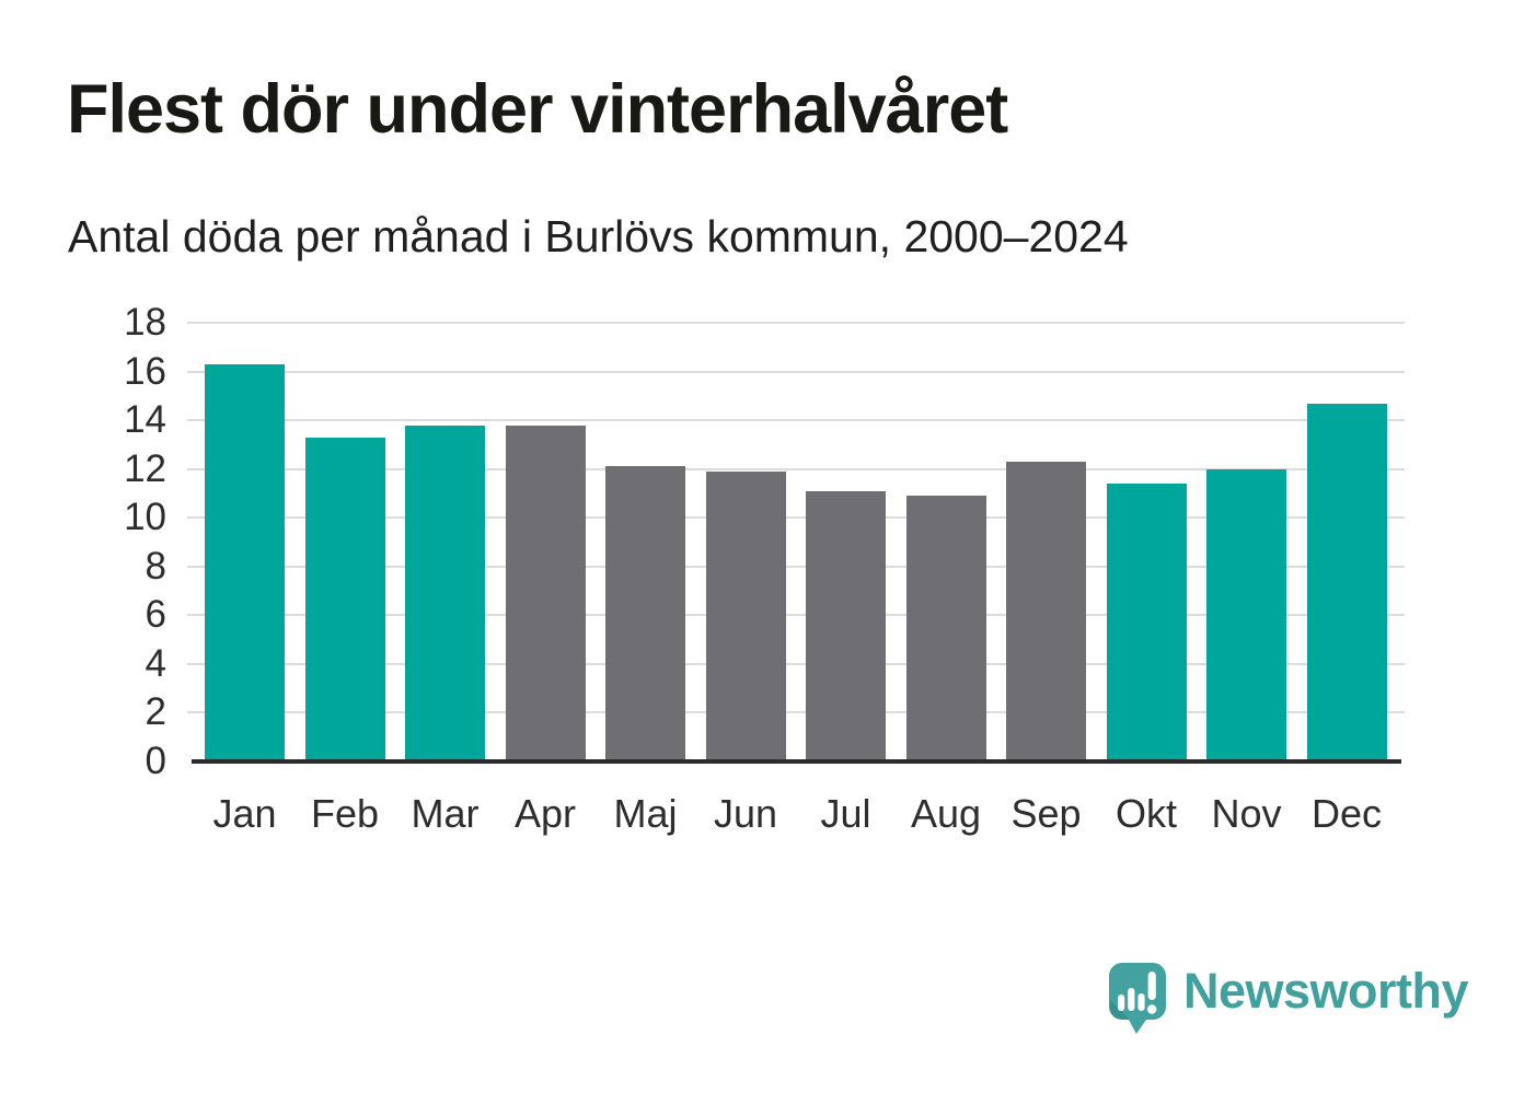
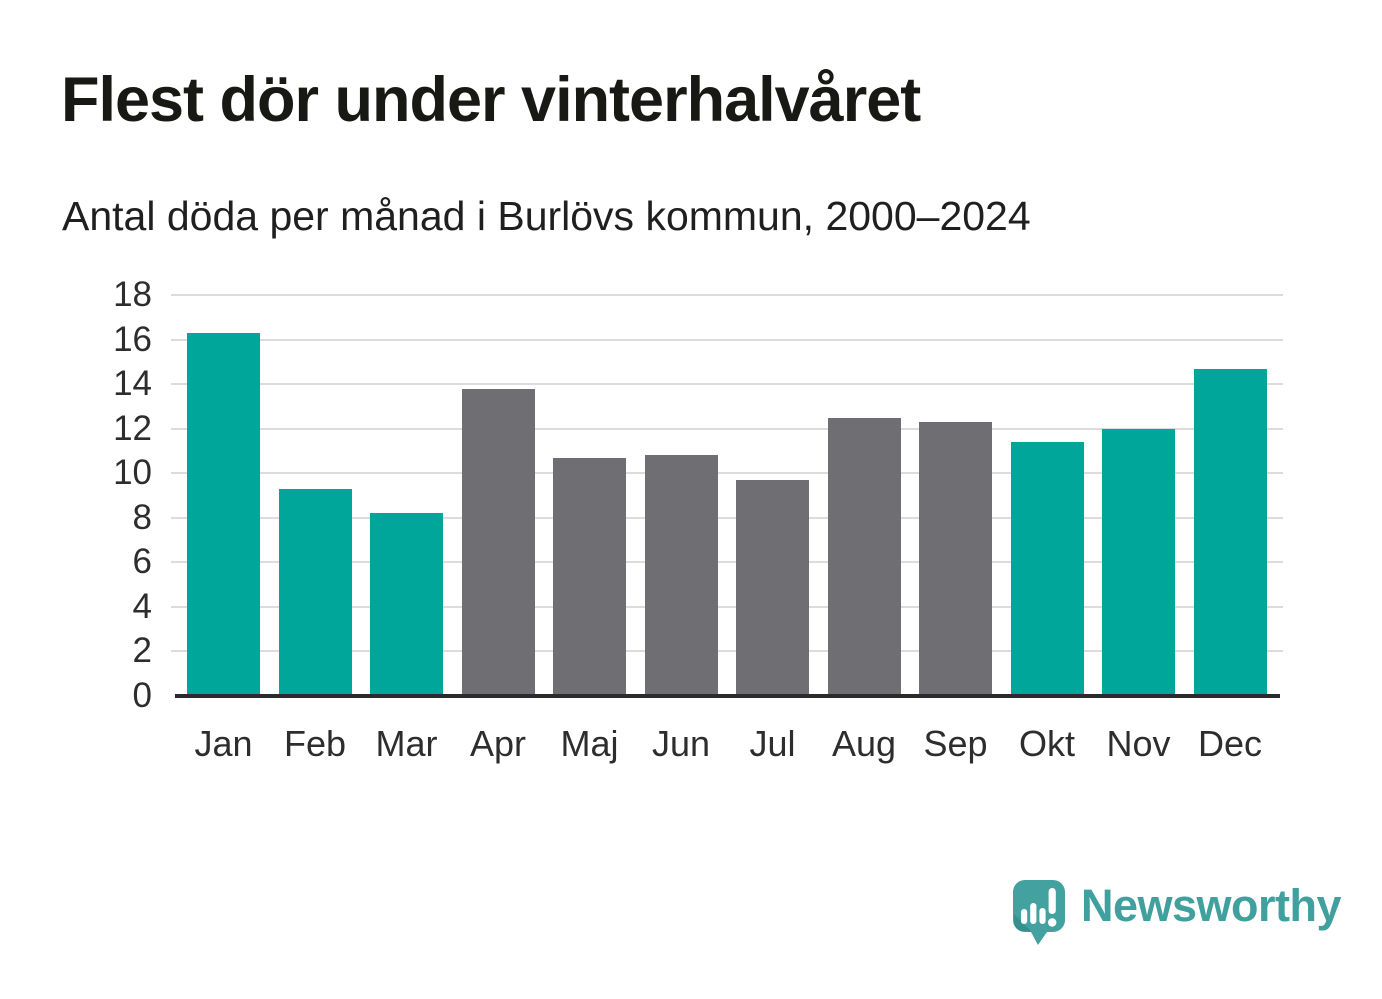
Feb: 13.3 -> 9.3
Mar: 13.8 -> 8.2
Maj: 12.1 -> 10.7
Jun: 11.9 -> 10.8
Jul: 11.1 -> 9.7
Aug: 10.9 -> 12.5
